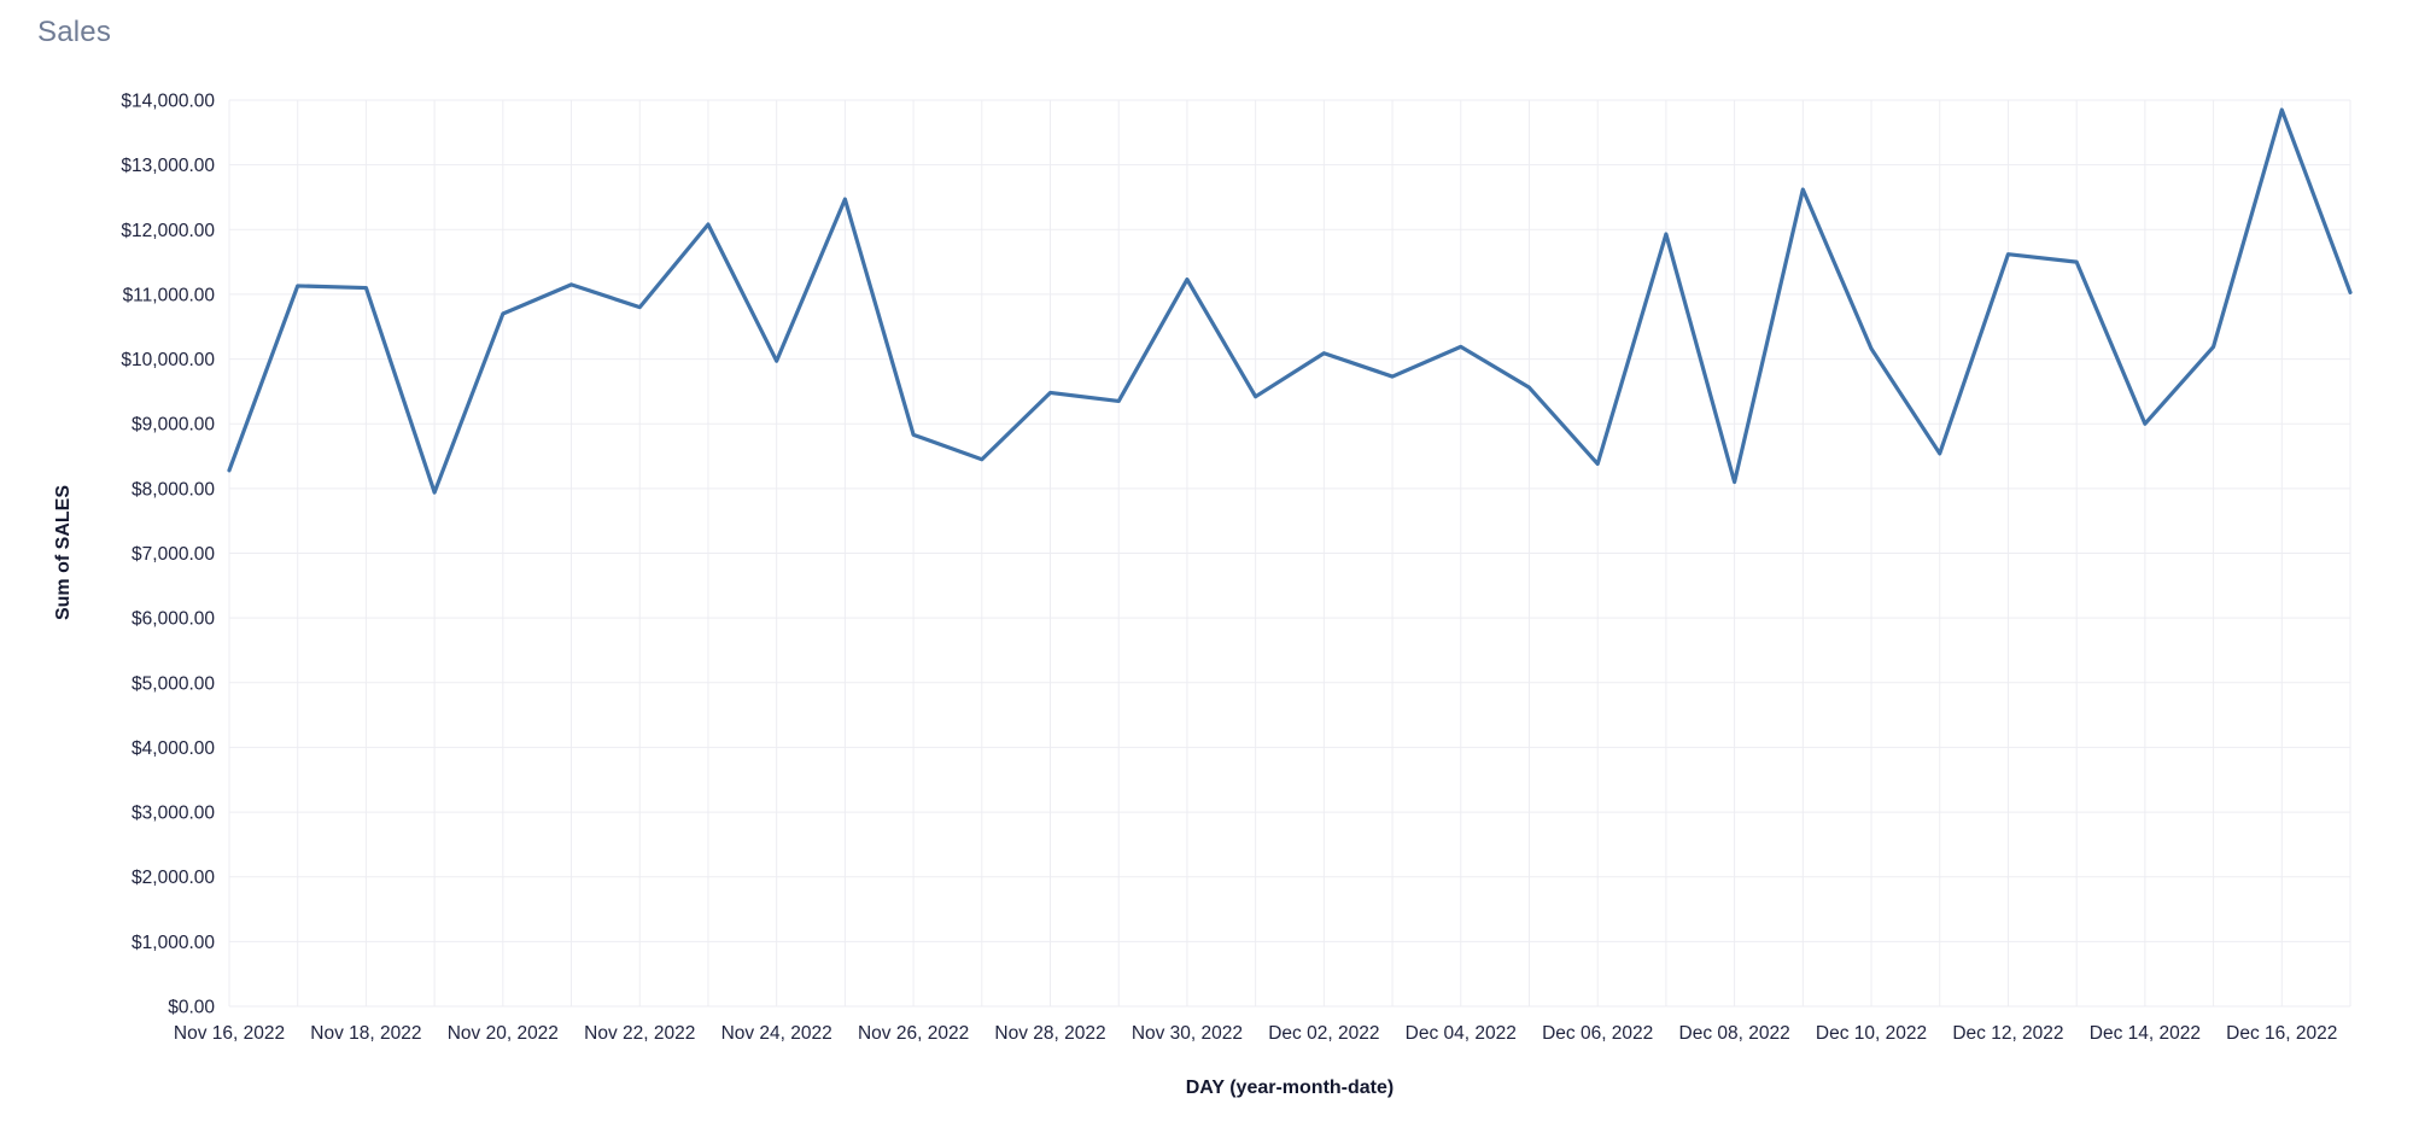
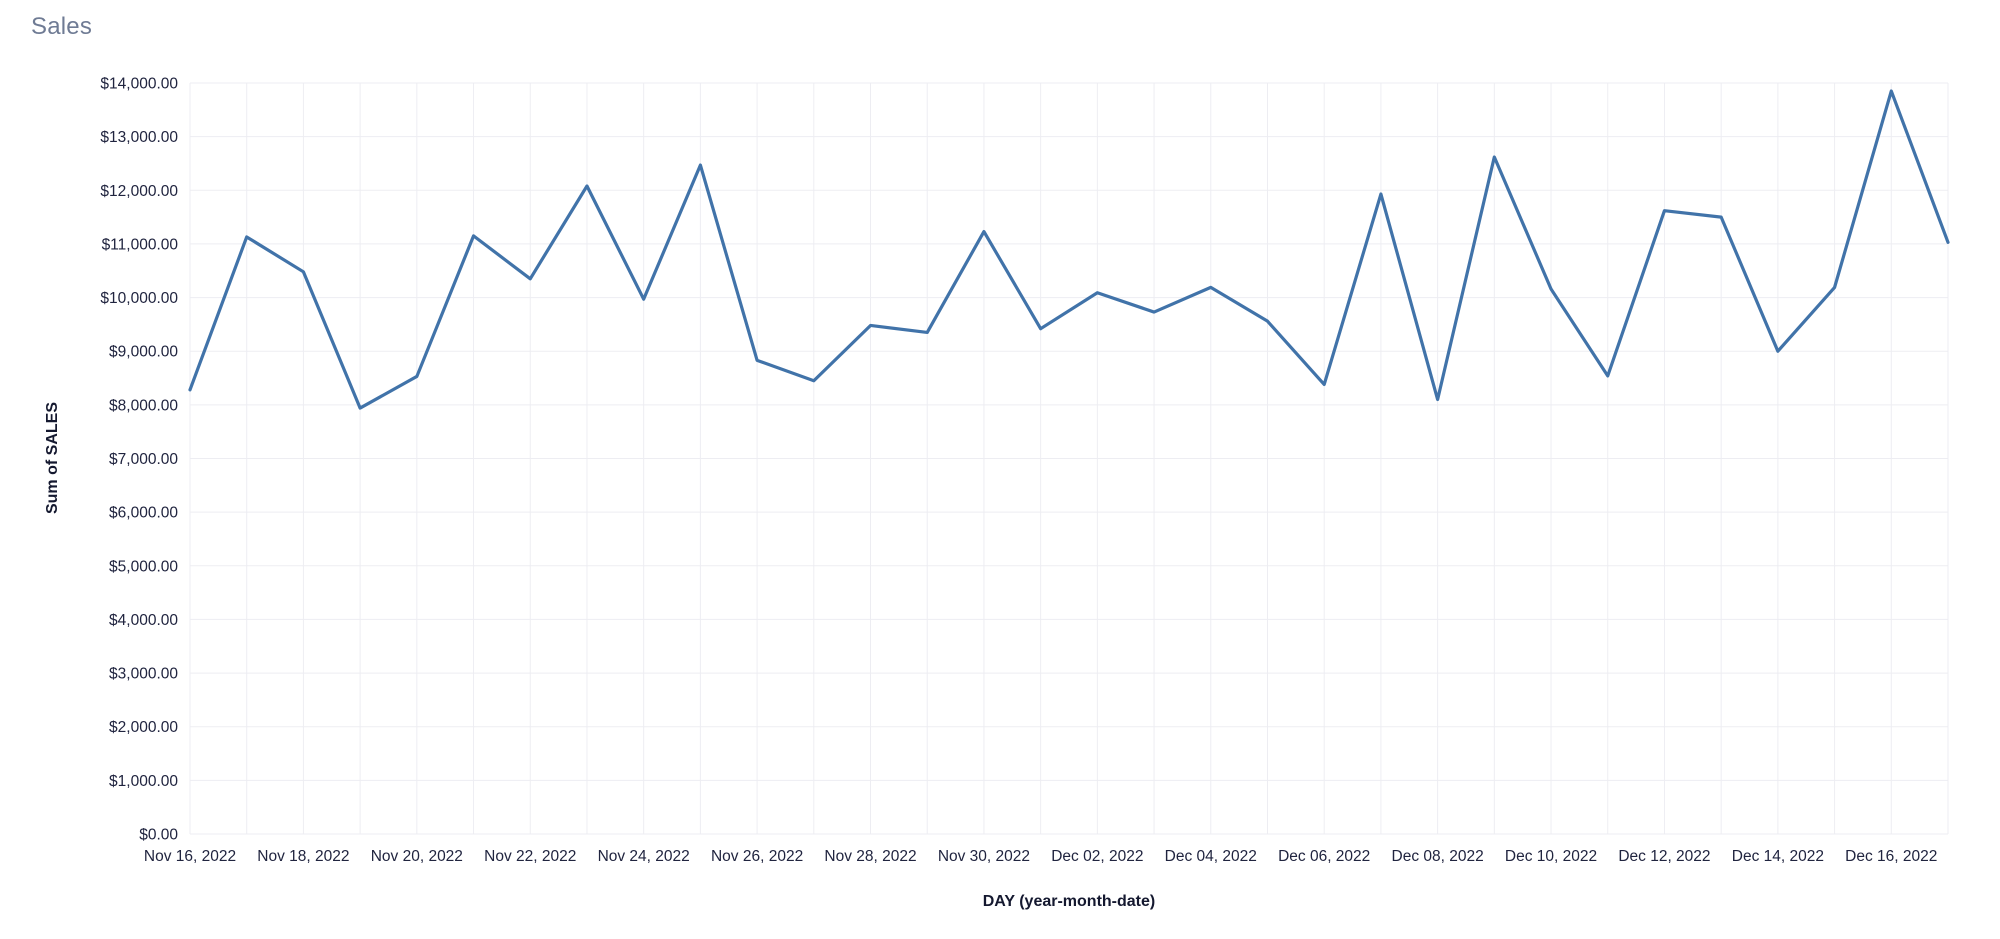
Nov 18, 2022: $11100 -> $10500
Nov 20, 2022: $10700 -> $8500
Nov 22, 2022: $10800 -> $10400
